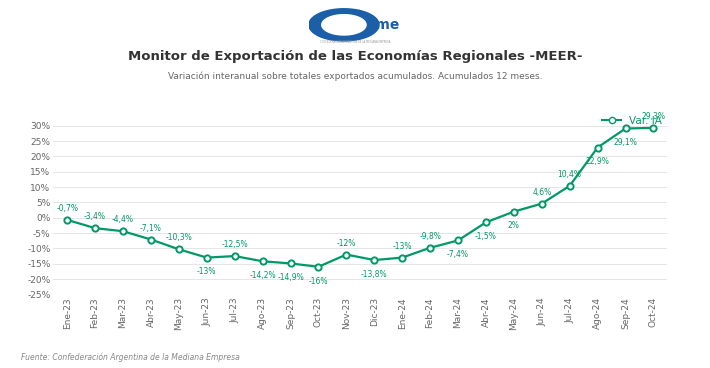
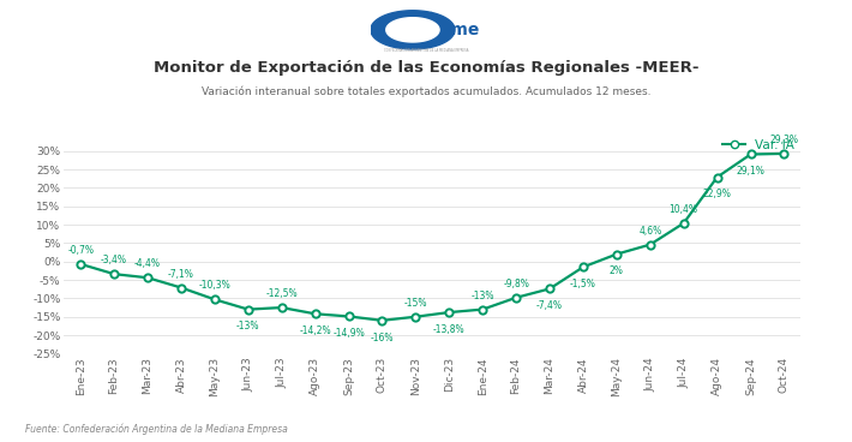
Nov-23: -12% -> -15%
